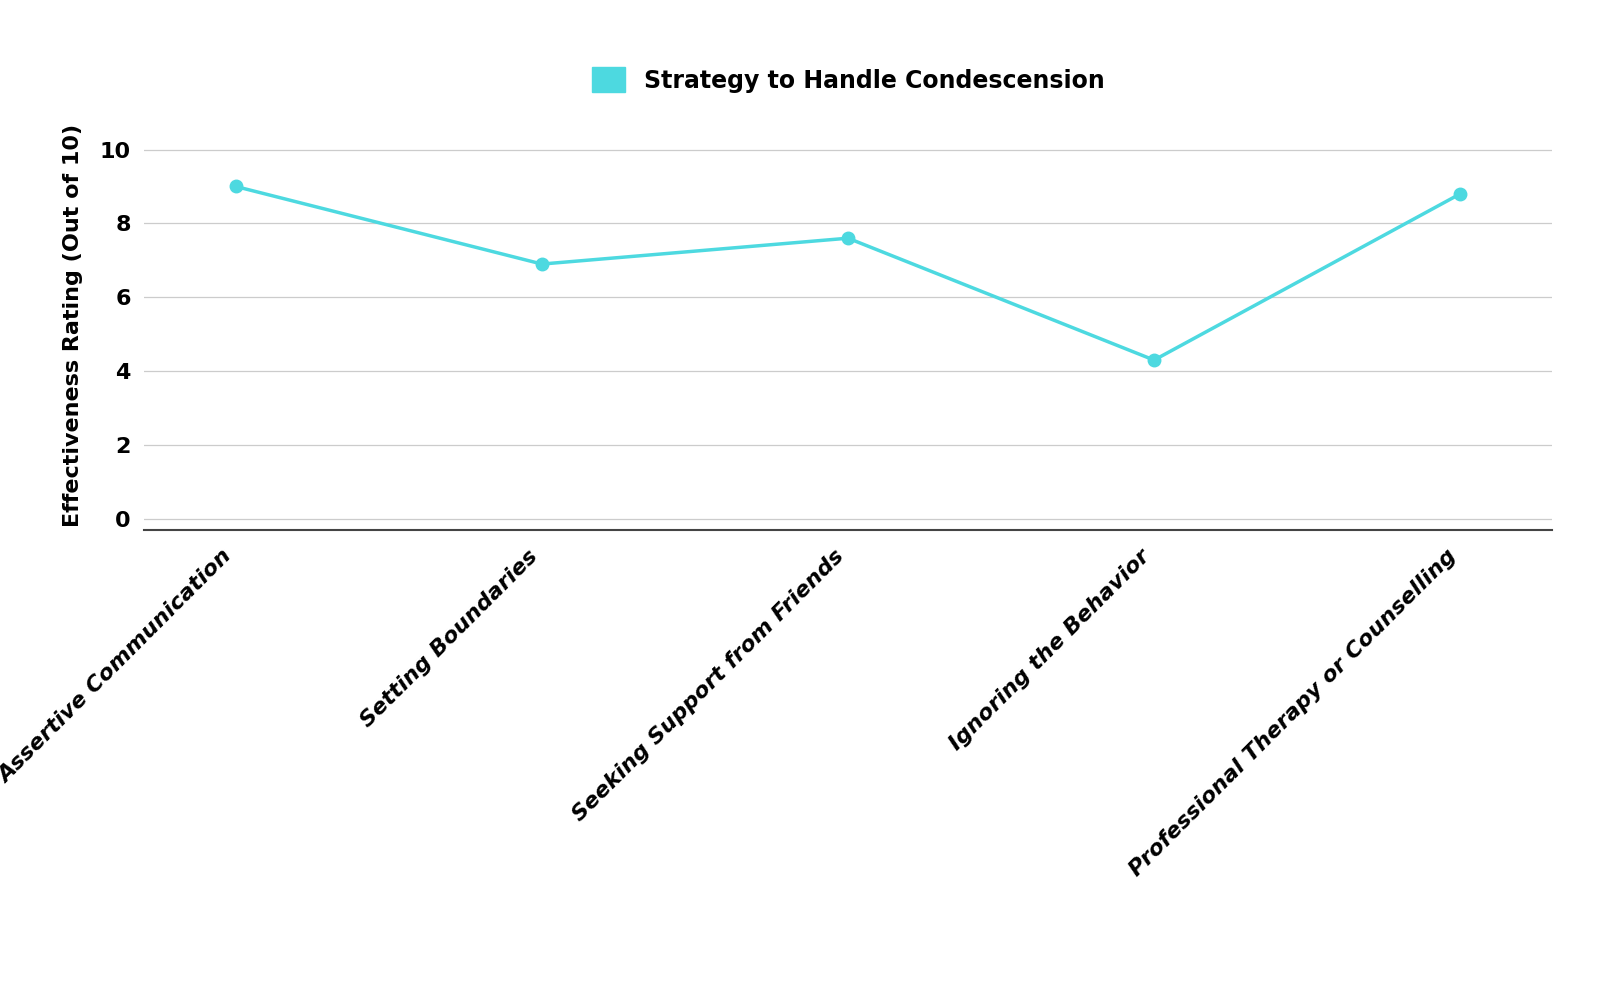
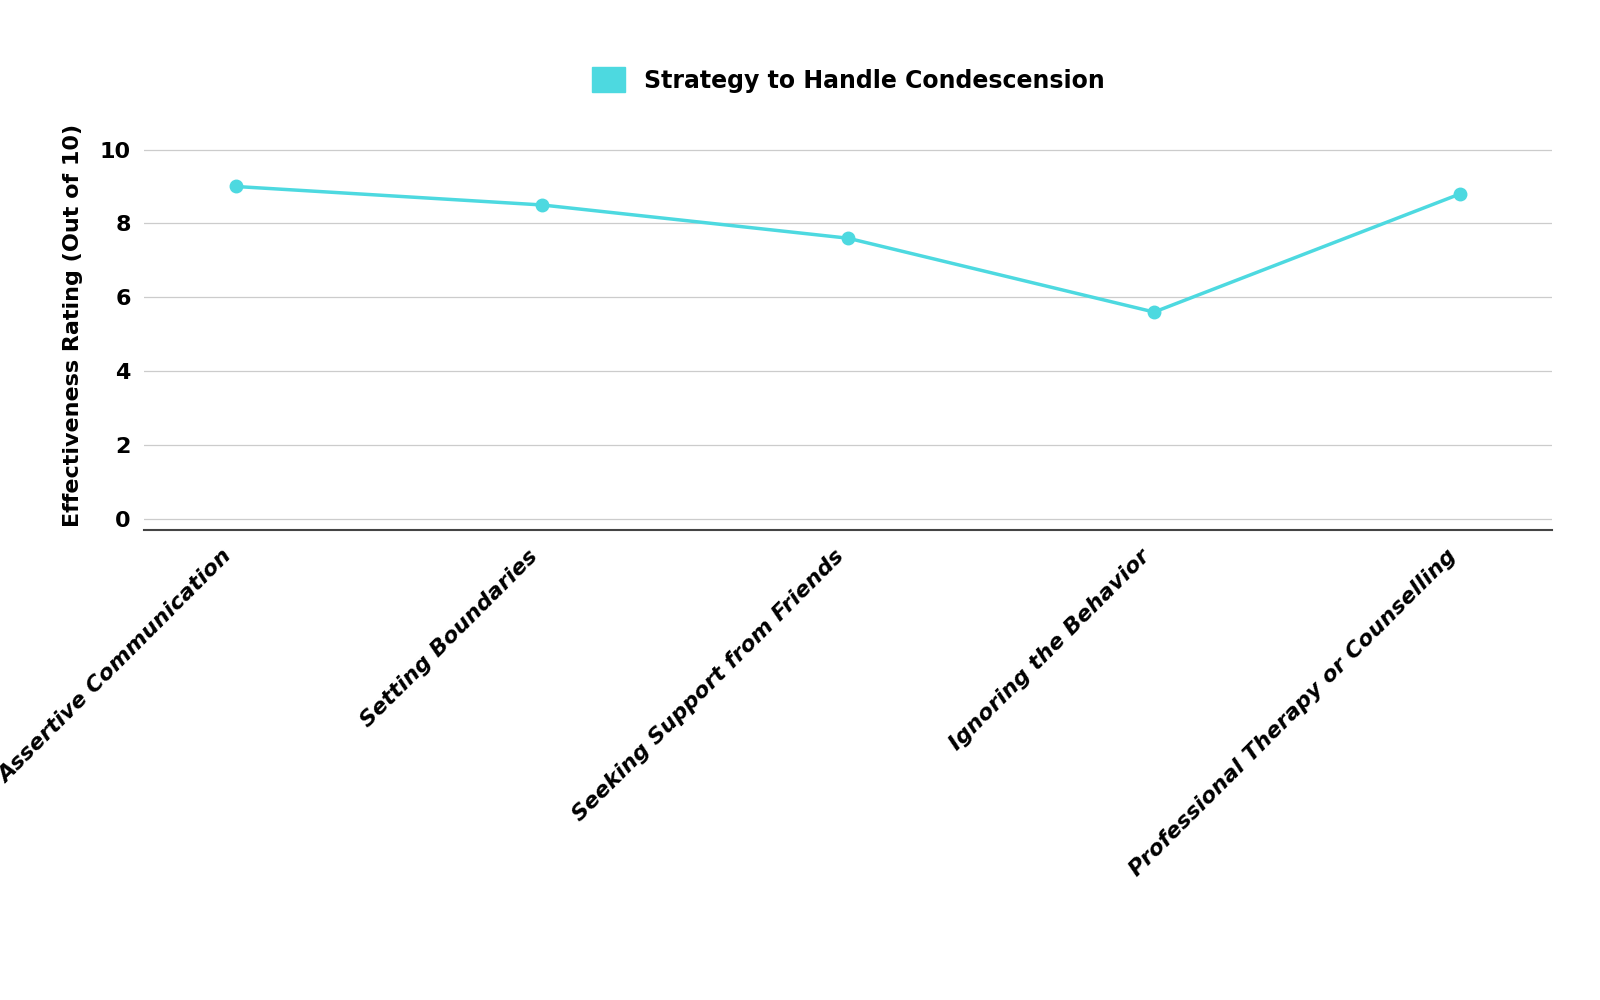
Setting Boundaries: 6.9 -> 8.5
Ignoring the Behavior: 4.3 -> 5.6
